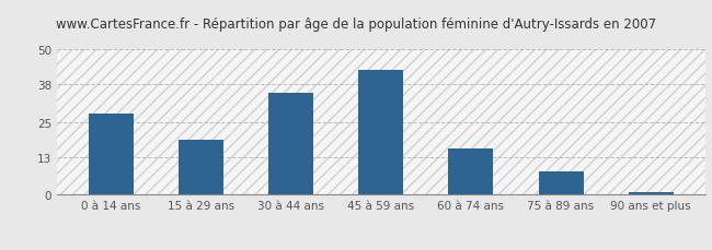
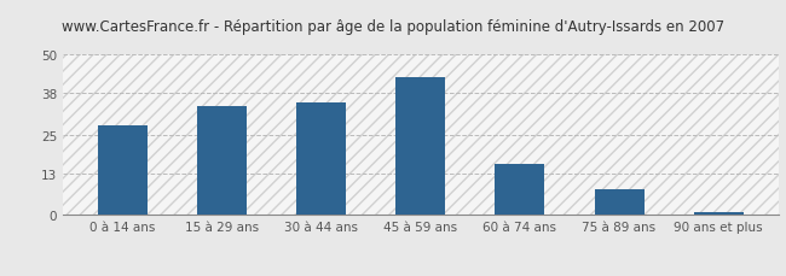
15 à 29 ans: 19 -> 34
